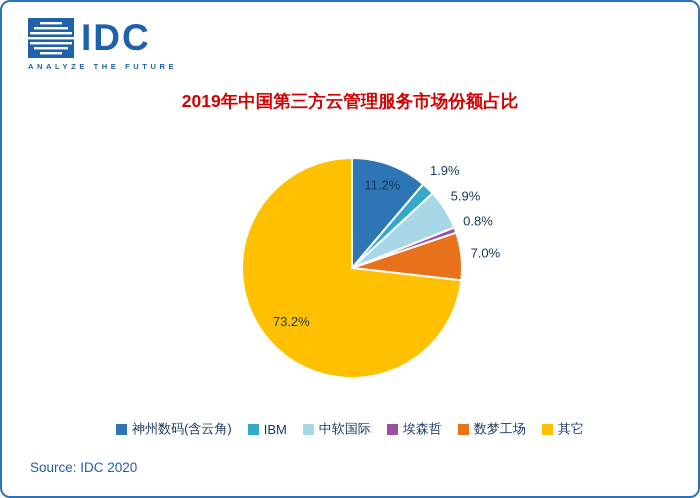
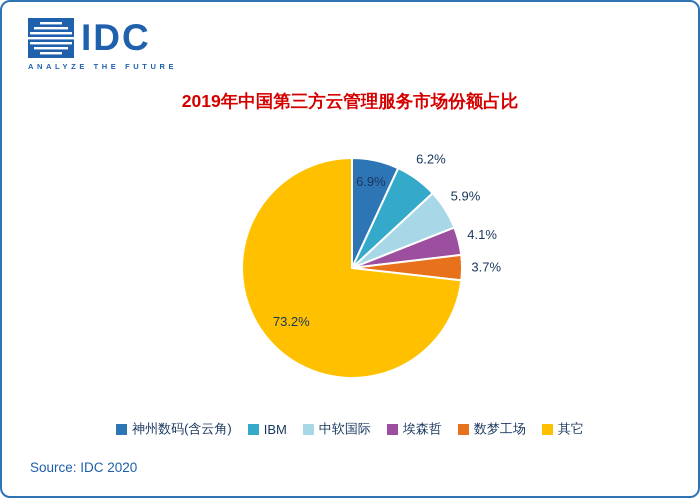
神州数码(含云角): 11.2% -> 6.9%
IBM: 1.9% -> 6.2%
埃森哲: 0.8% -> 4.1%
数梦工场: 7.0% -> 3.7%
